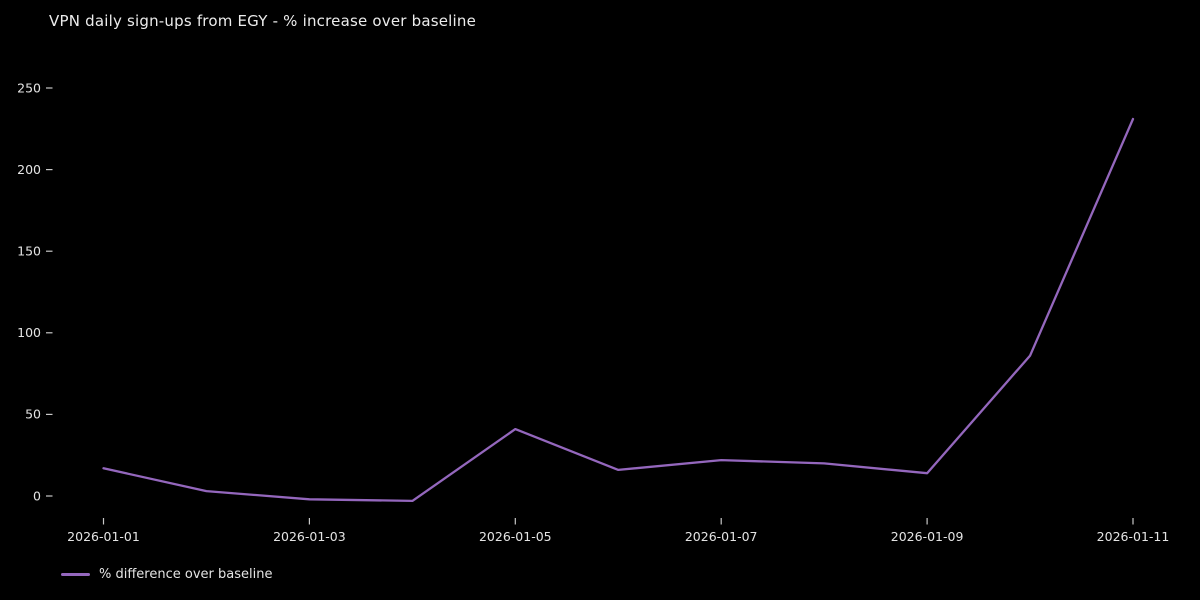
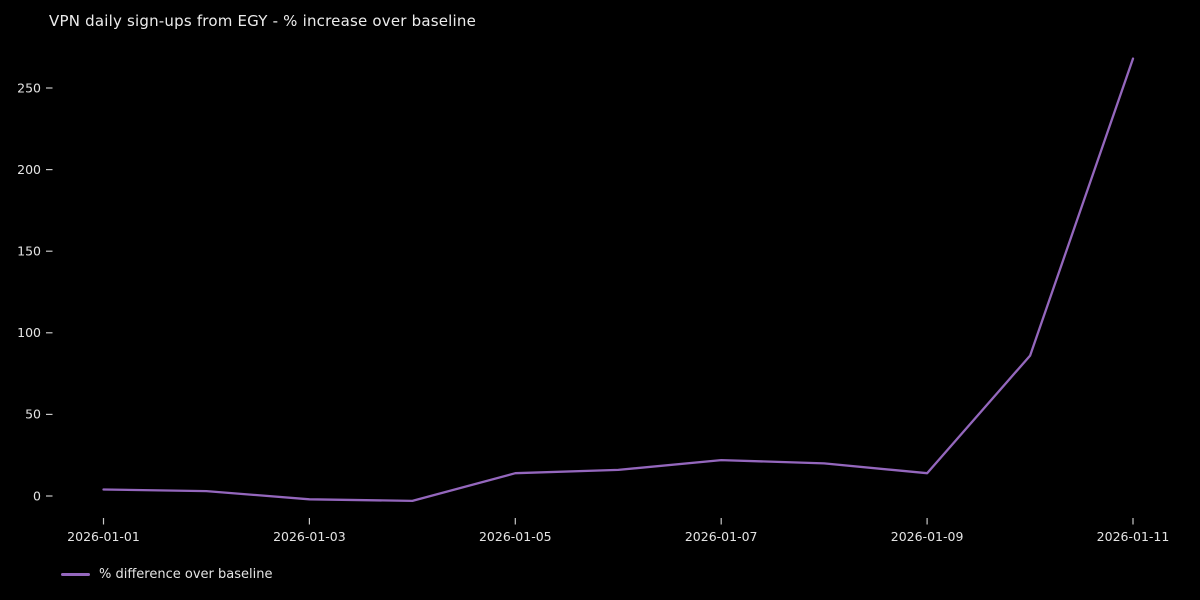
2026-01-01: 17 -> 4
2026-01-05: 41 -> 14
2026-01-11: 231 -> 268
